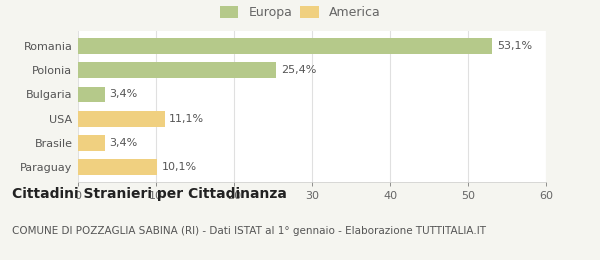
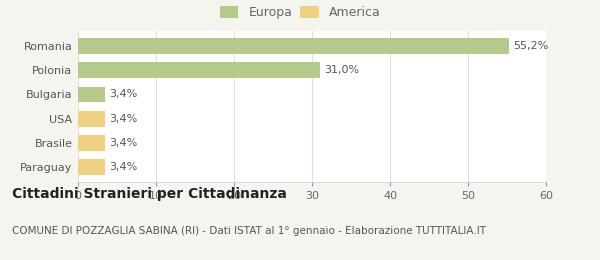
Romania: 53,1% -> 55,2%
Polonia: 25,4% -> 31,0%
USA: 11,1% -> 3,4%
Paraguay: 10,1% -> 3,4%
